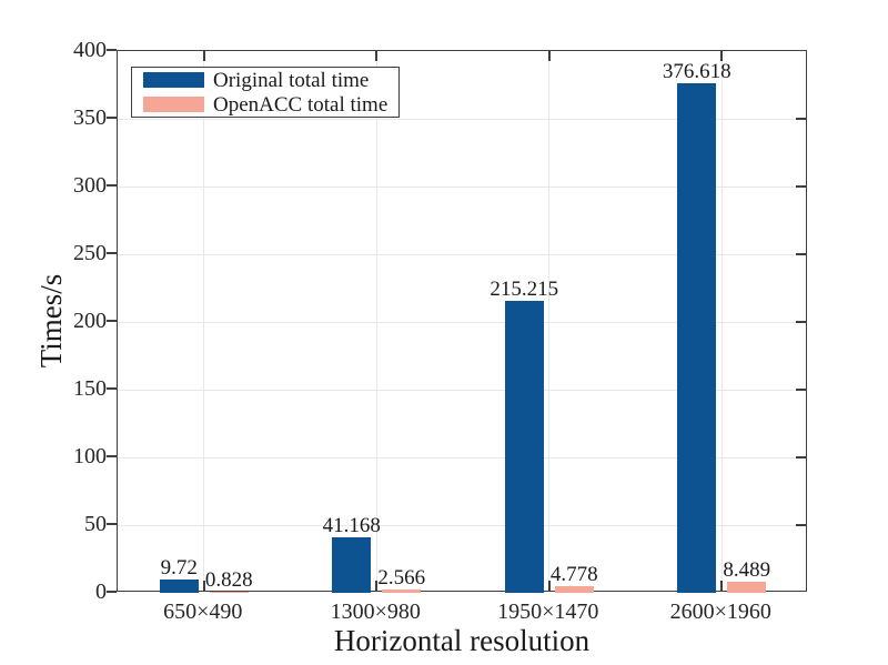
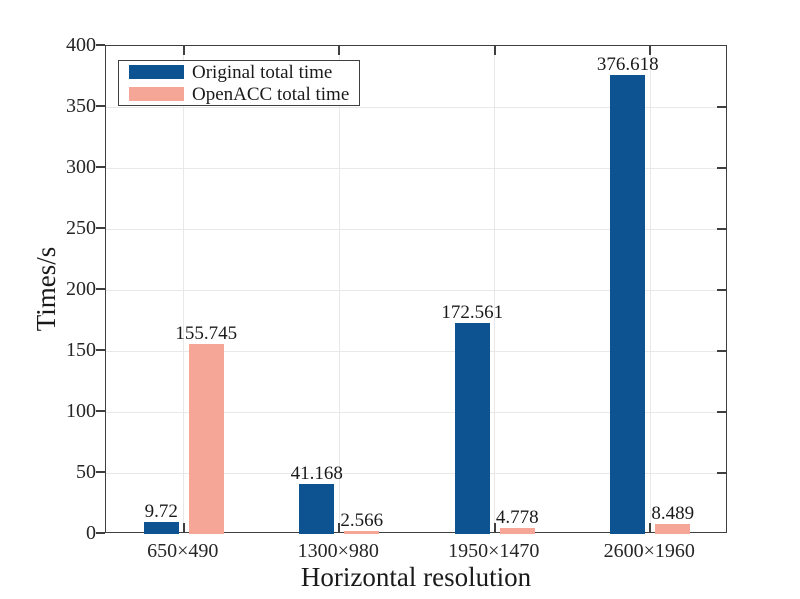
OpenACC total time/650×490: 0.828 -> 155.745
Original total time/1950×1470: 215.215 -> 172.561
